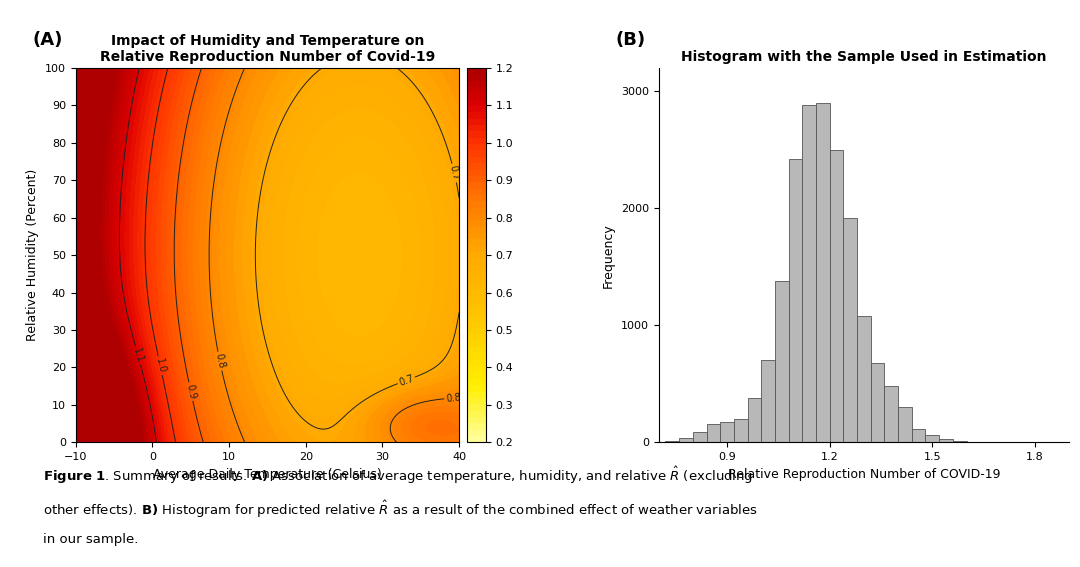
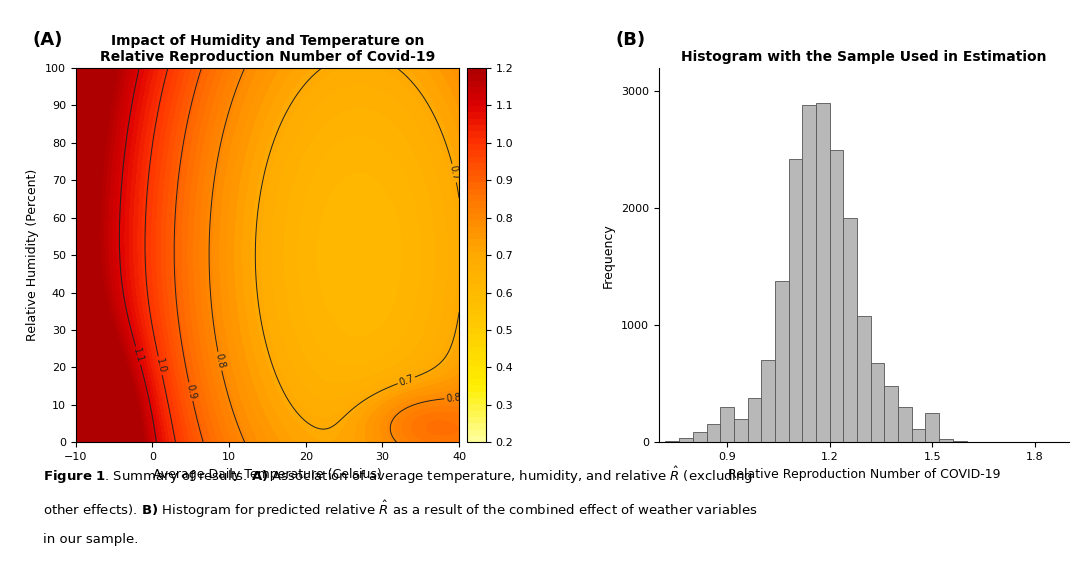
0.9: 180 -> 300
1.5: 60 -> 250
